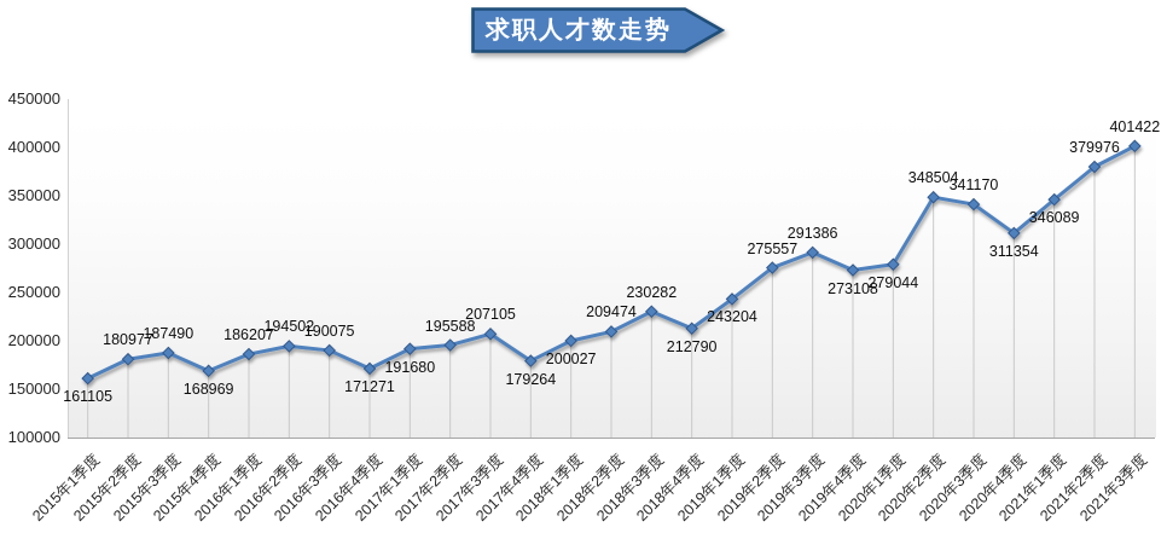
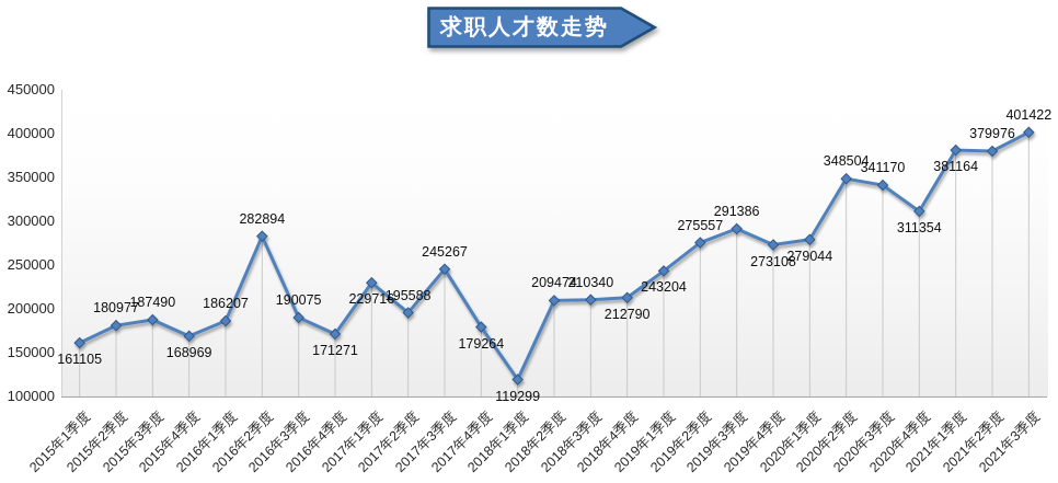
2016年2季度: 194502 -> 282894
2017年1季度: 191680 -> 229716
2017年3季度: 207105 -> 245267
2018年1季度: 200027 -> 119299
2018年3季度: 230282 -> 210340
2021年1季度: 346089 -> 381164
